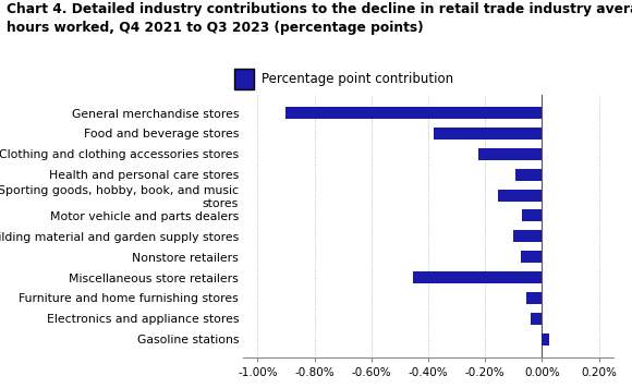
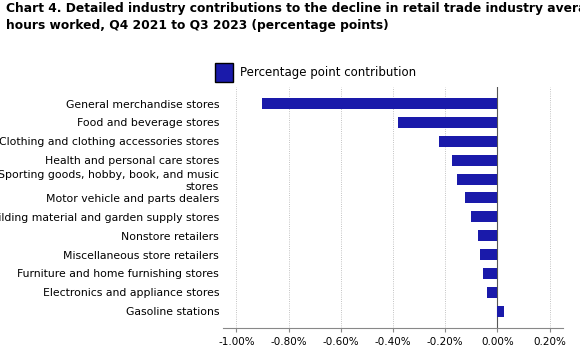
Health and personal care stores: -0.095% -> -0.175%
Motor vehicle and parts dealers: -0.070% -> -0.125%
Miscellaneous store retailers: -0.455% -> -0.065%
